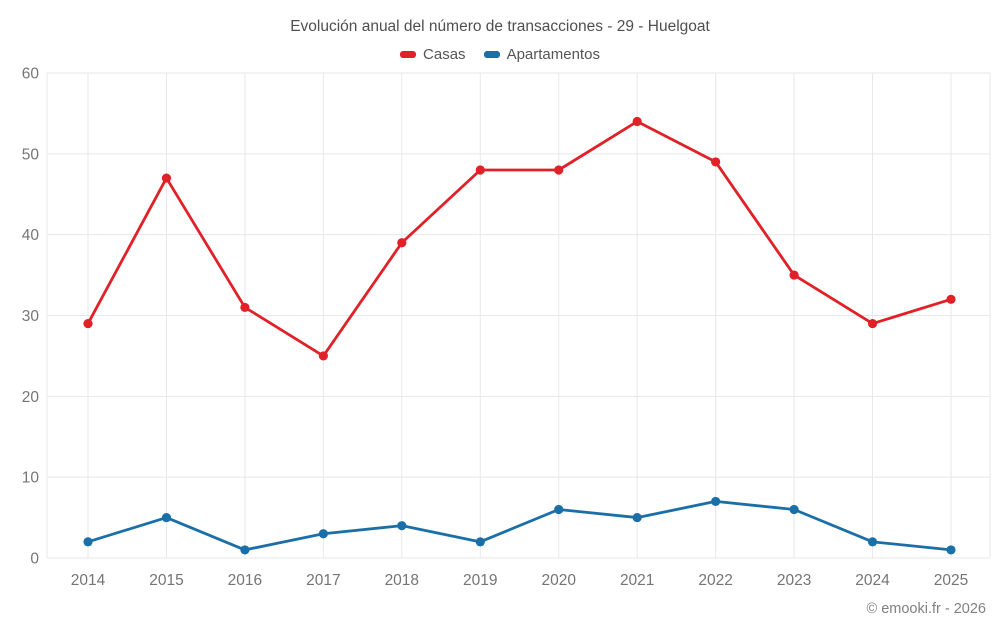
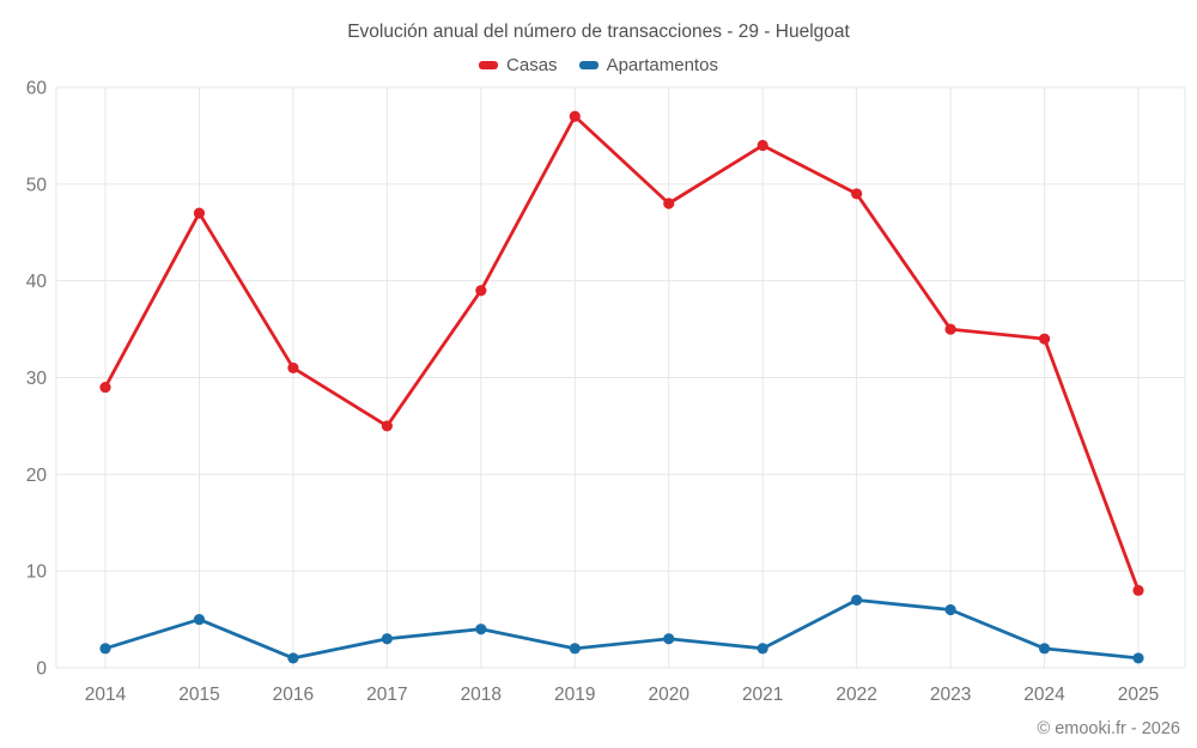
Casas/2019: 48 -> 57
Apartamentos/2020: 6 -> 3
Apartamentos/2021: 5 -> 2
Casas/2024: 29 -> 34
Casas/2025: 32 -> 8
